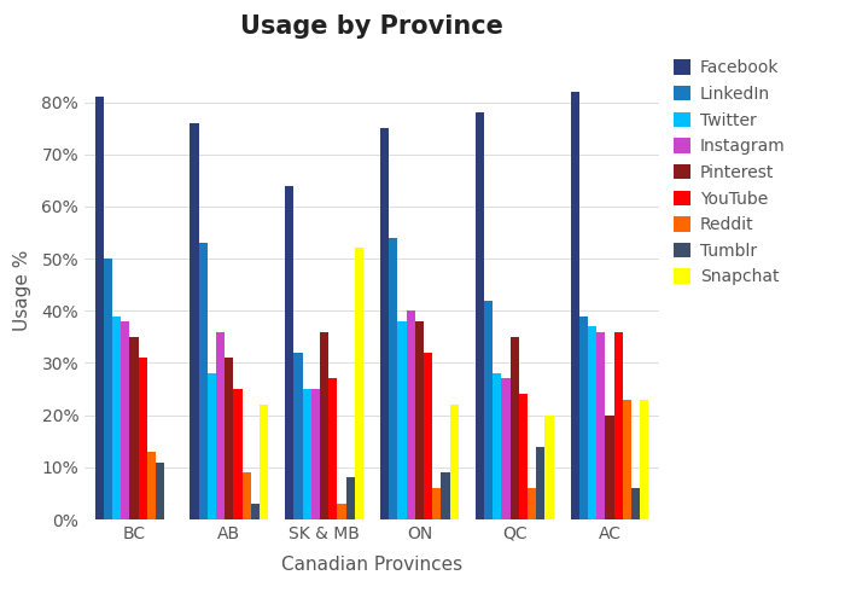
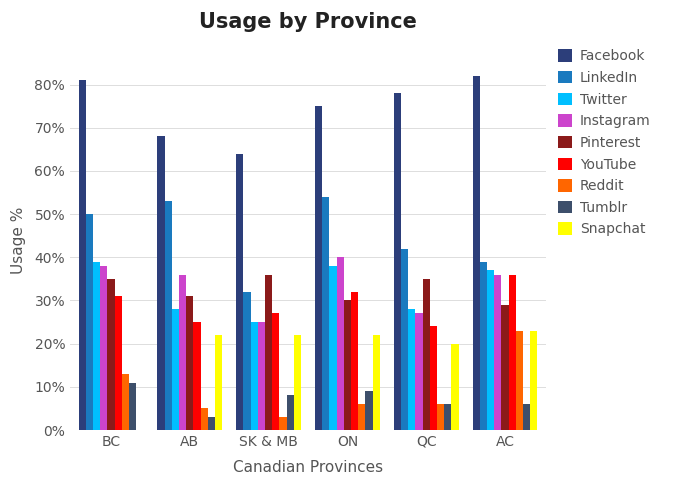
Facebook/AB: 76% -> 68%
Reddit/AB: 9% -> 5%
Snapchat/SK & MB: 52% -> 22%
Pinterest/ON: 38% -> 30%
Tumblr/QC: 14% -> 6%
Pinterest/AC: 20% -> 29%
